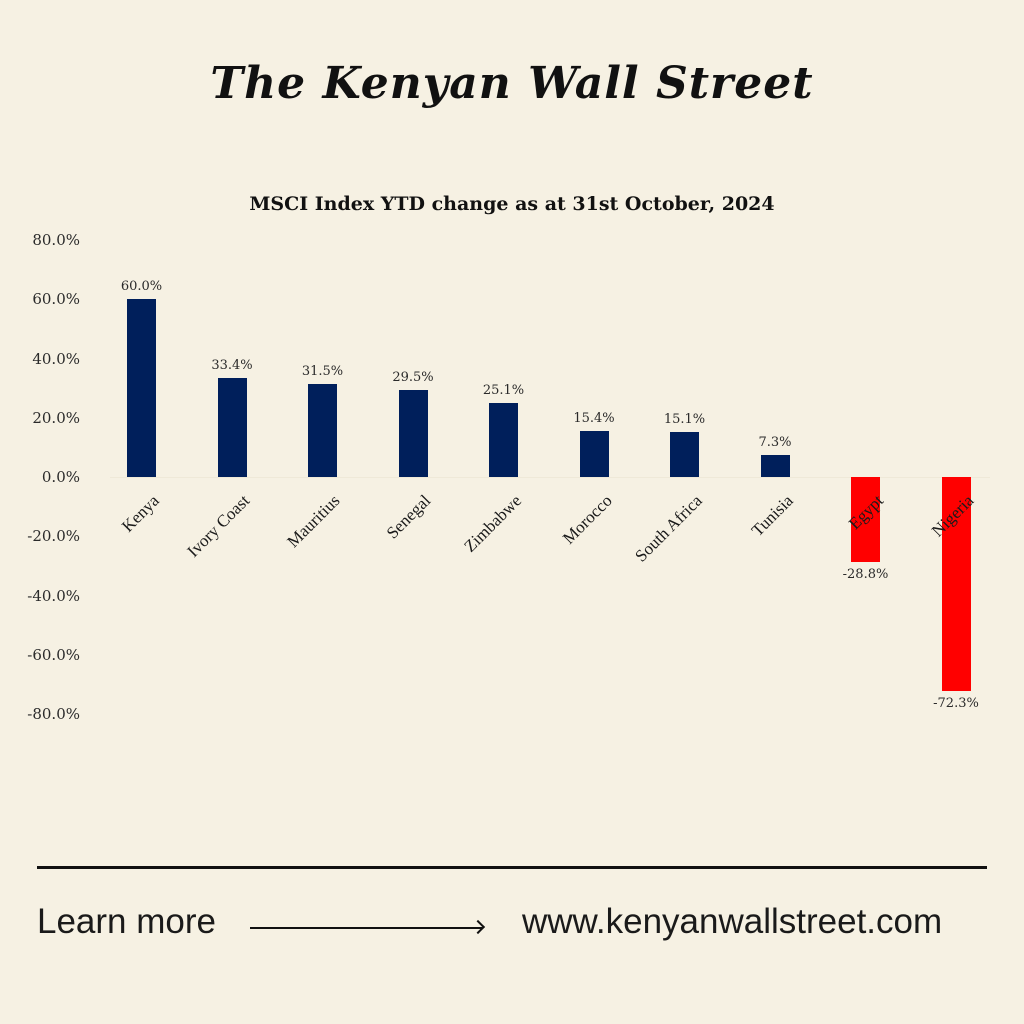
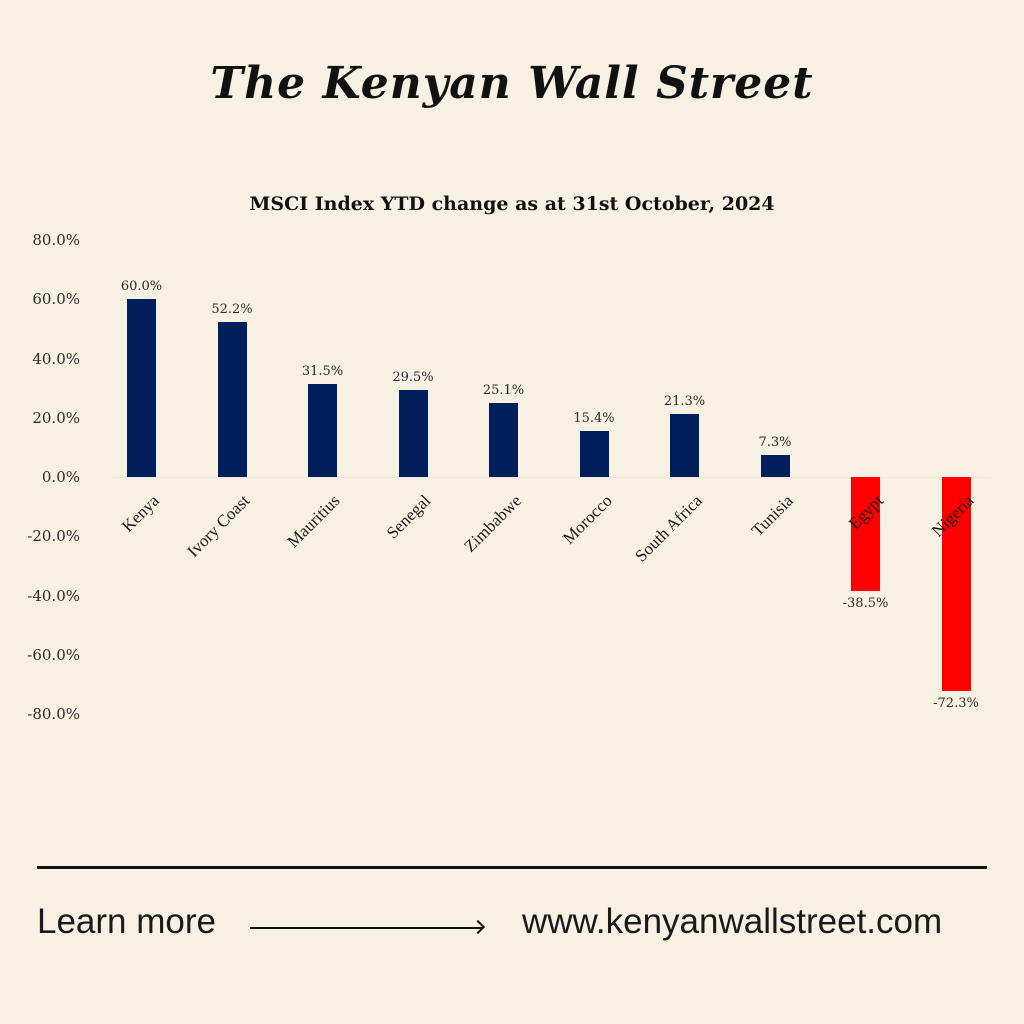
Ivory Coast: 33.4% -> 52.2%
South Africa: 15.1% -> 21.3%
Egypt: -28.8% -> -38.5%
